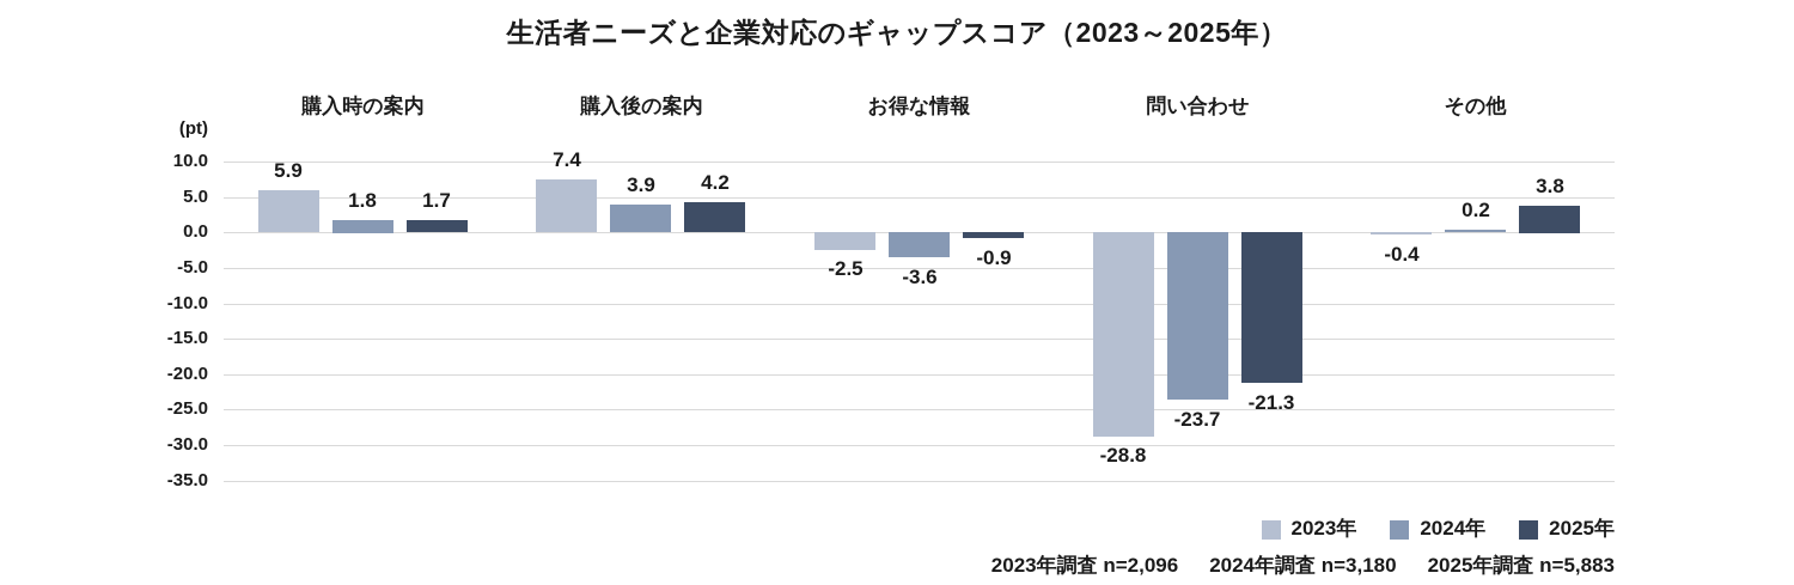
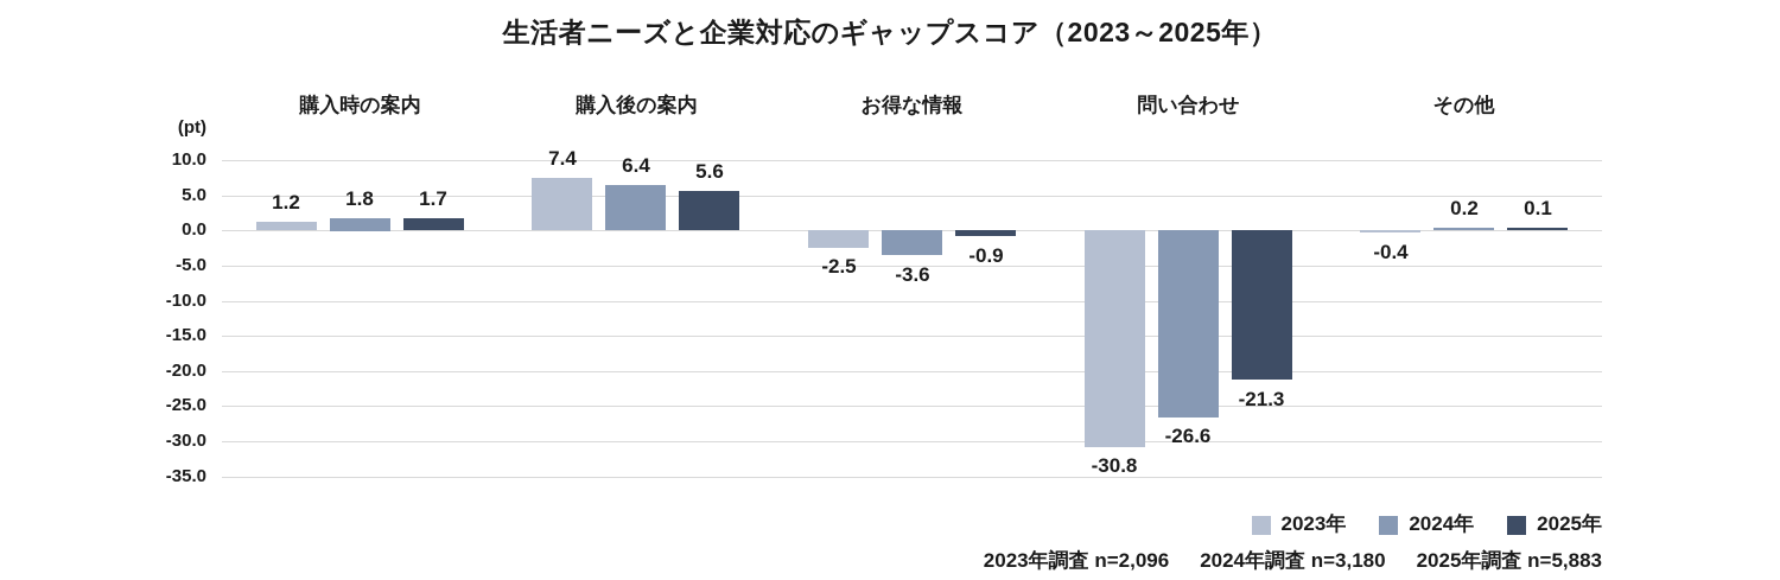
2023年/購入時の案内: 5.9 -> 1.2
2024年/購入後の案内: 3.9 -> 6.4
2025年/購入後の案内: 4.2 -> 5.6
2023年/問い合わせ: -28.8 -> -30.8
2024年/問い合わせ: -23.7 -> -26.6
2025年/その他: 3.8 -> 0.1
